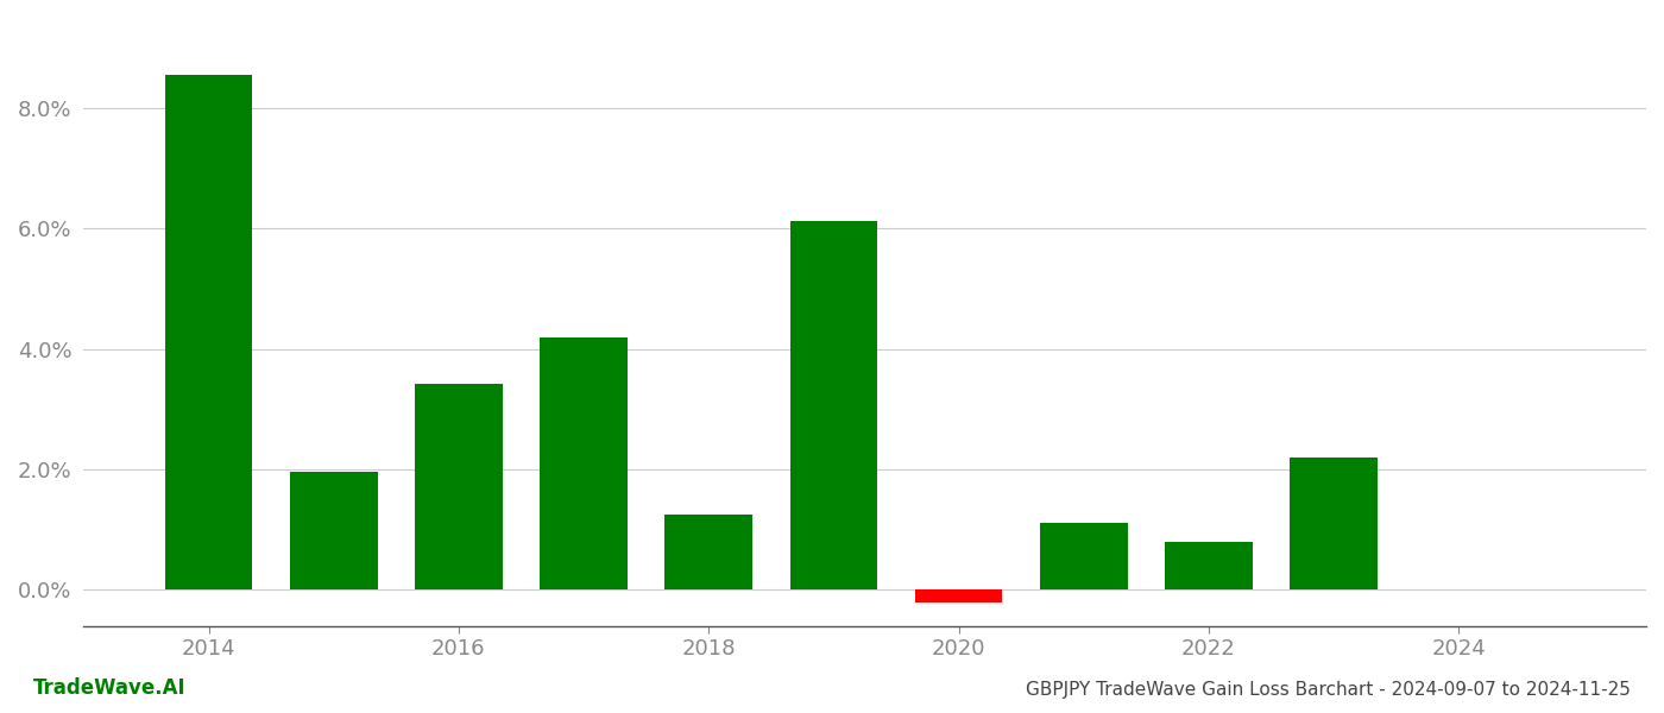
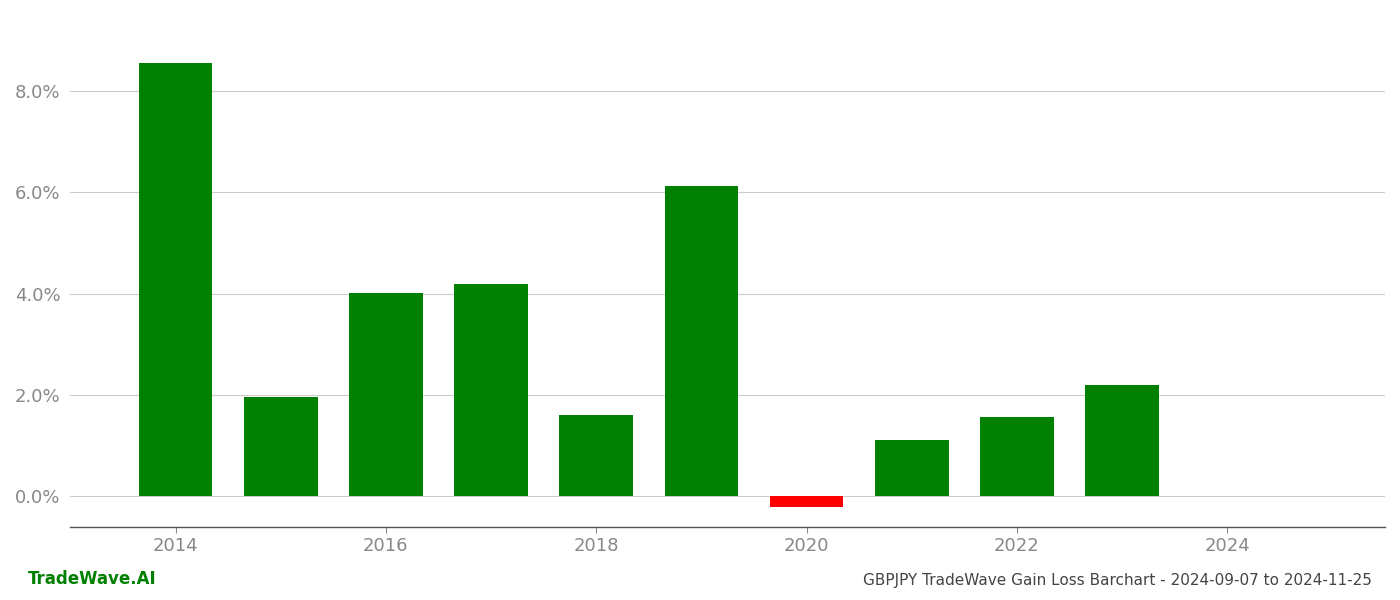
2016: 3.42% -> 4.02%
2018: 1.24% -> 1.60%
2022: 0.80% -> 1.57%
